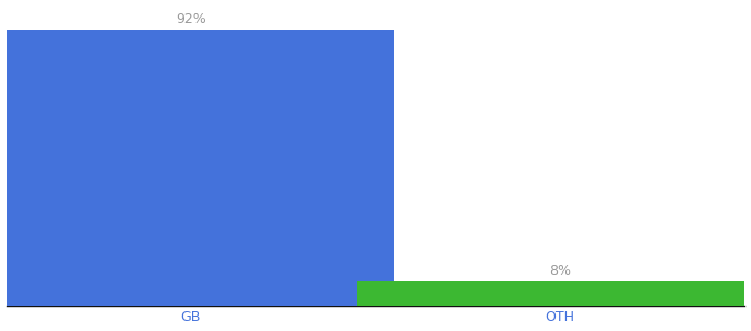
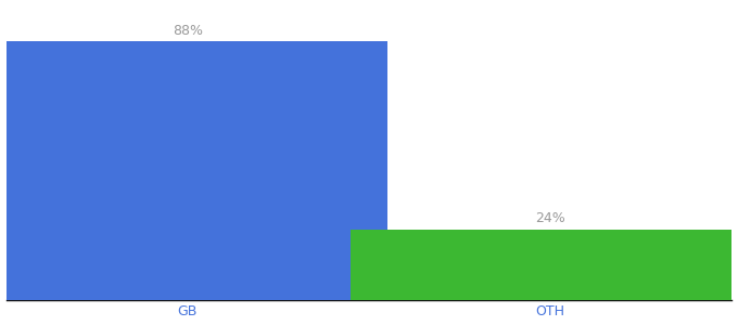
GB: 92% -> 88%
OTH: 8% -> 24%
